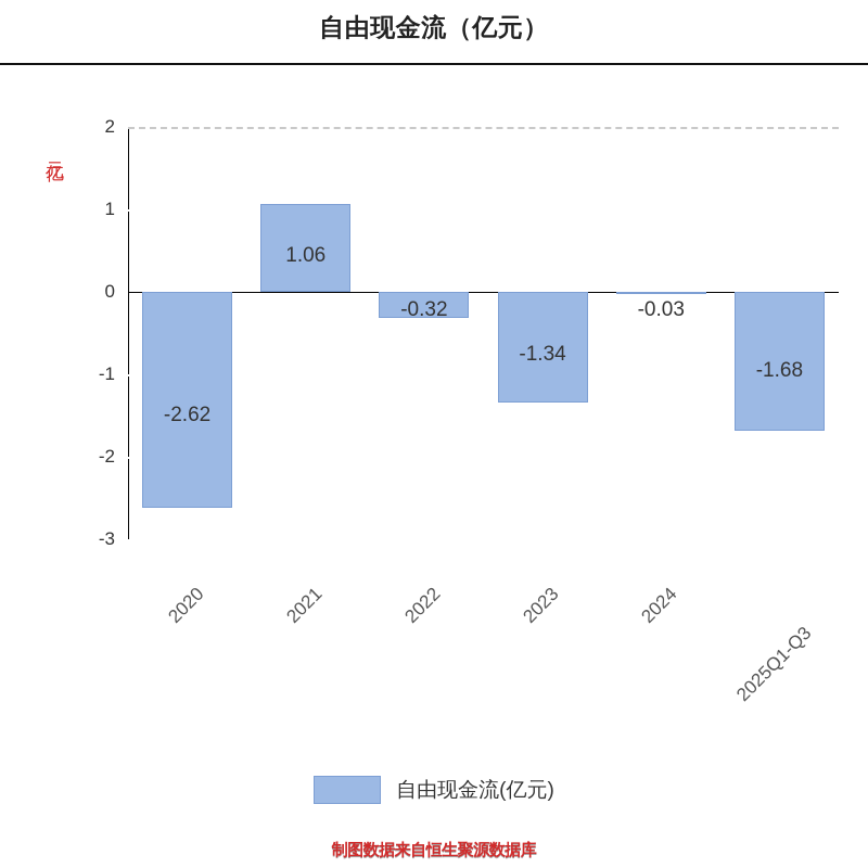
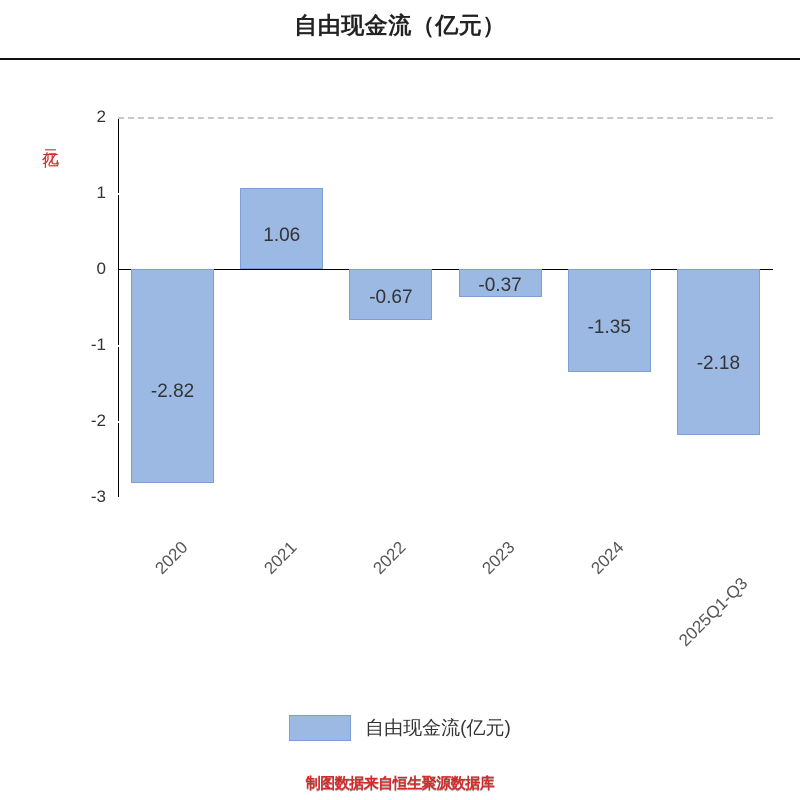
2020: -2.62 -> -2.82
2022: -0.32 -> -0.67
2023: -1.34 -> -0.37
2024: -0.03 -> -1.35
2025Q1-Q3: -1.68 -> -2.18
